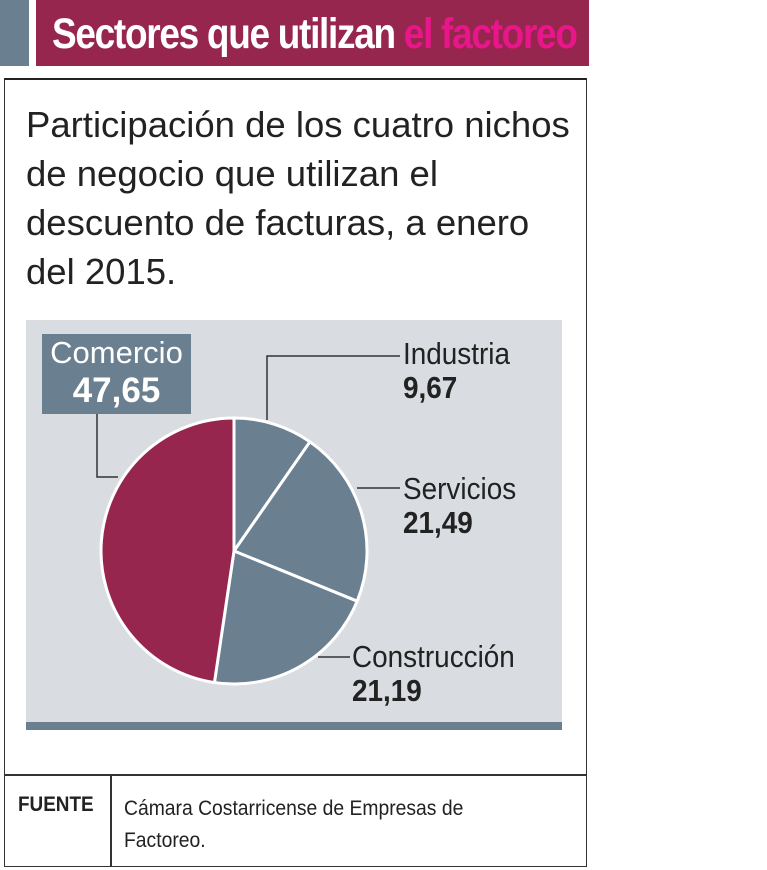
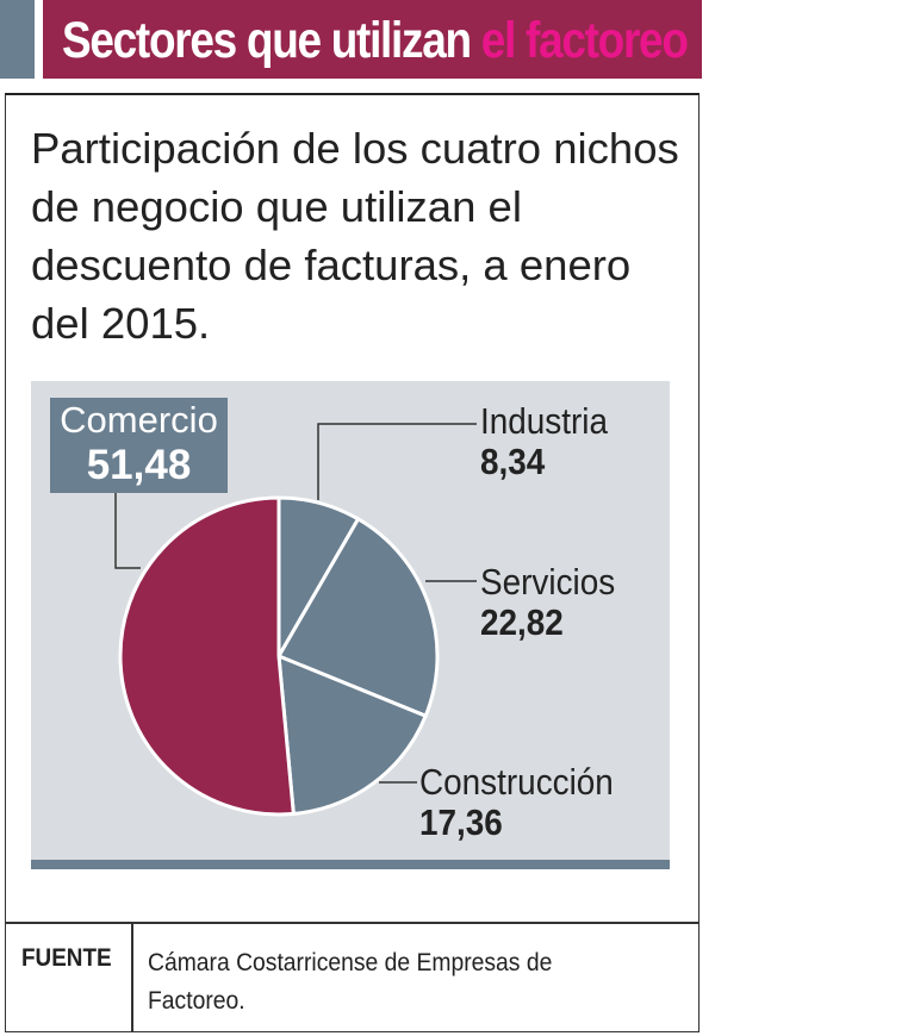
Industria: 9,67 -> 8,34
Servicios: 21,49 -> 22,82
Construcción: 21,19 -> 17,36
Comercio: 47,65 -> 51,48
